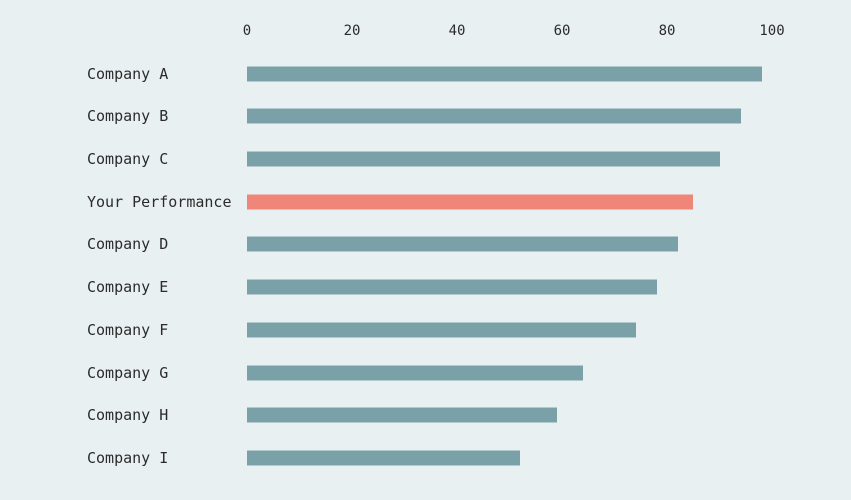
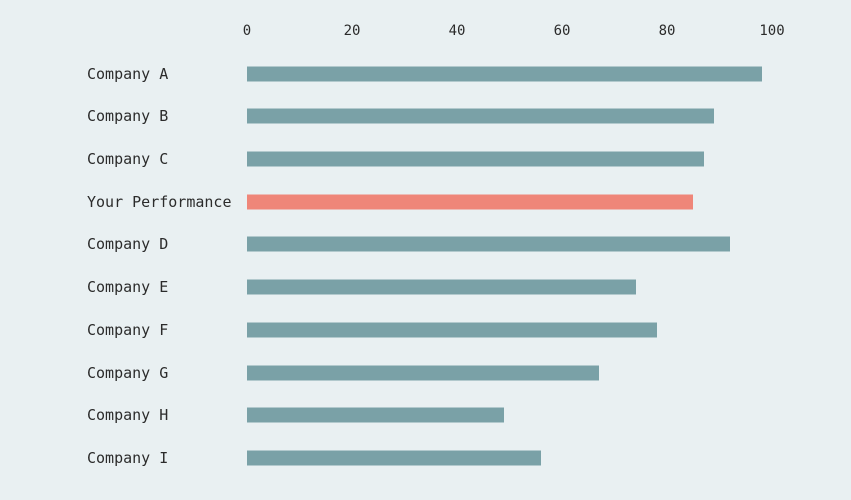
Company B: 94 -> 89
Company C: 90 -> 87
Company D: 82 -> 92
Company E: 78 -> 74
Company F: 74 -> 78
Company G: 64 -> 67
Company H: 59 -> 49
Company I: 52 -> 56
